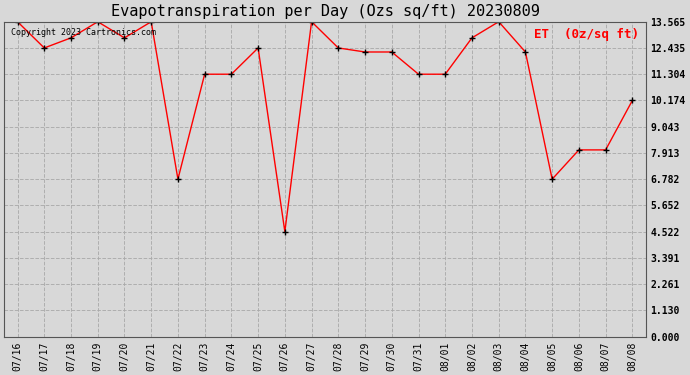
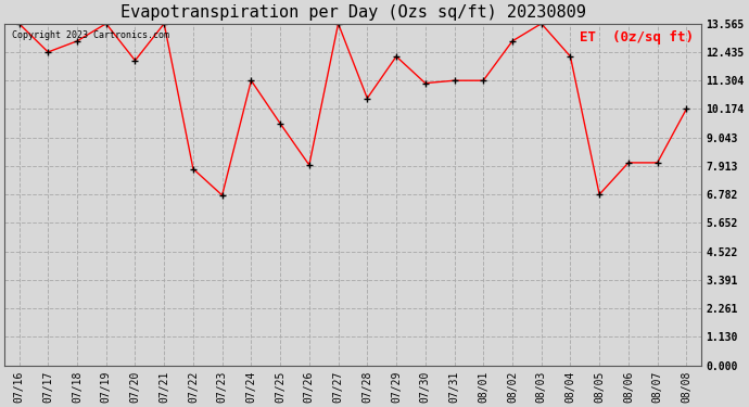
07/20: 12.87 -> 12.10
07/22: 6.78 -> 7.80
07/23: 11.30 -> 6.75
07/25: 12.44 -> 9.60
07/26: 4.52 -> 7.95
07/28: 12.44 -> 10.60
07/30: 12.26 -> 11.20
